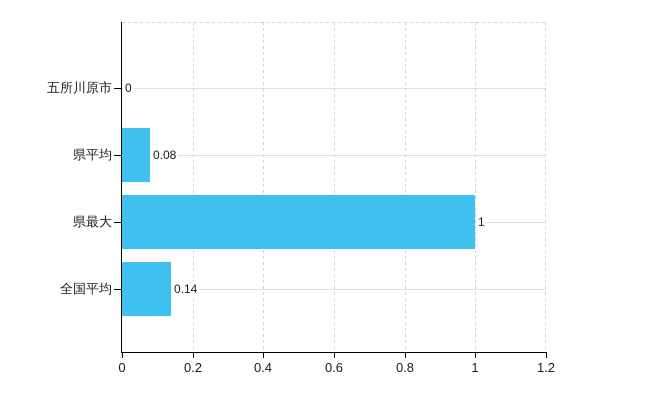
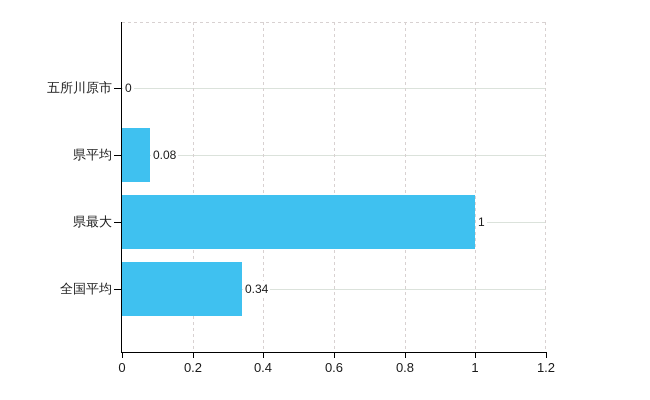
全国平均: 0.14 -> 0.34
